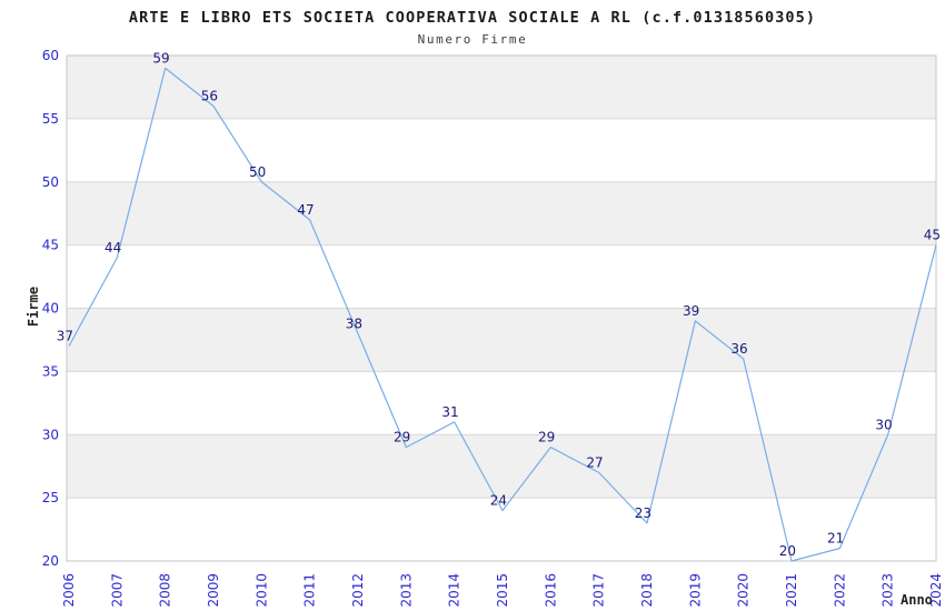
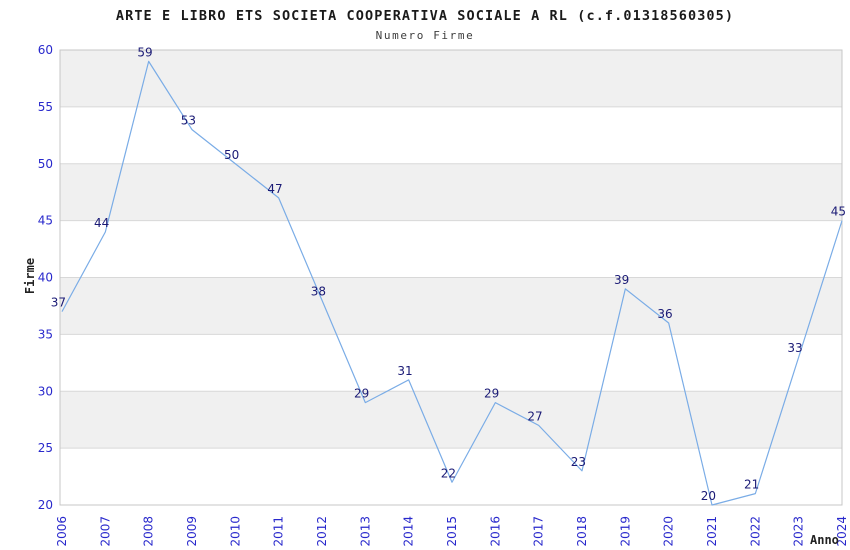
2009: 56 -> 53
2015: 24 -> 22
2023: 30 -> 33
